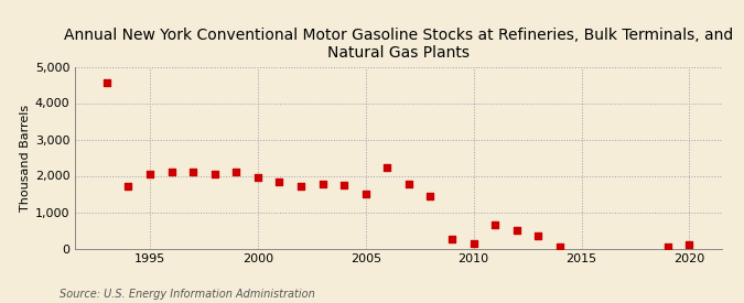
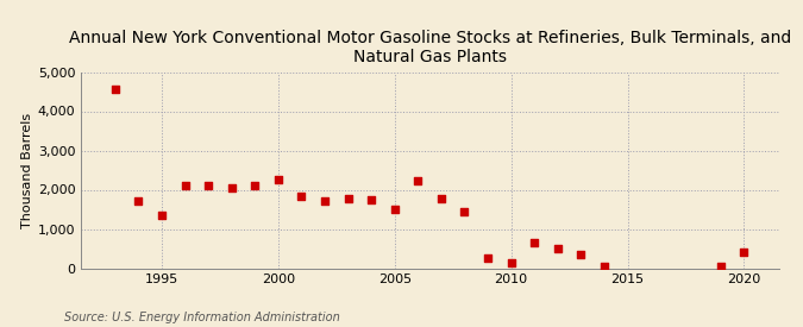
1995: 2,060 -> 1,350
2000: 1,960 -> 2,250
2020: 100 -> 400
